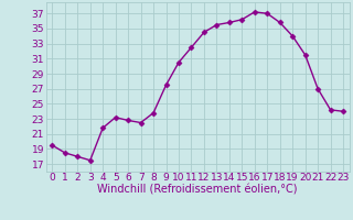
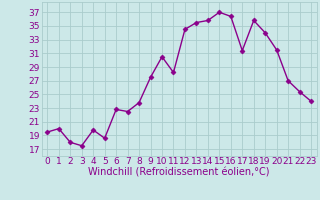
1: 18.5 -> 20.0
4: 21.8 -> 19.8
5: 23.2 -> 18.6
11: 32.5 -> 28.2
15: 36.2 -> 37.0
16: 37.2 -> 36.4
17: 37.0 -> 31.4
22: 24.2 -> 25.4
